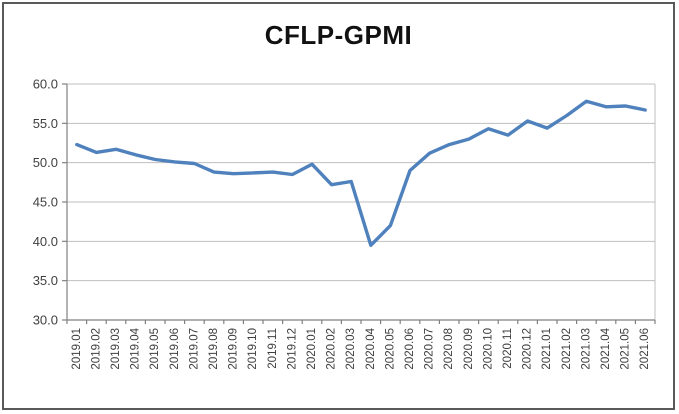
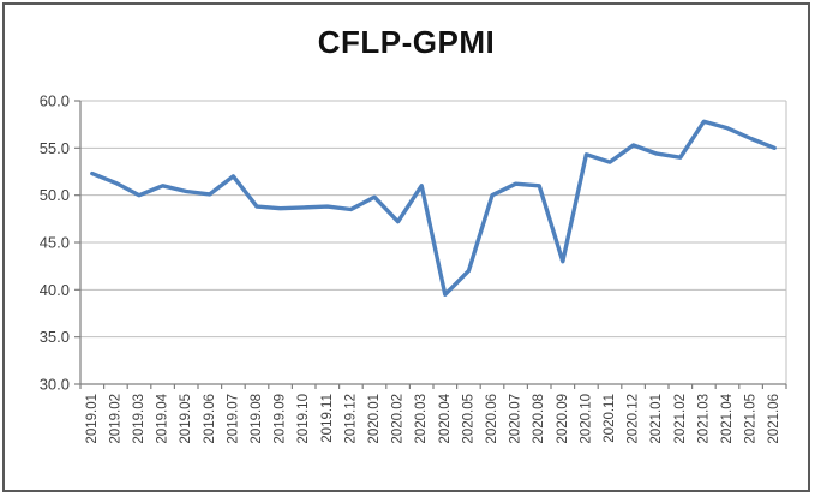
2019.03: 52 -> 50
2019.07: 50 -> 52
2020.03: 48 -> 51
2020.06: 49 -> 50
2020.08: 52 -> 51
2020.09: 53 -> 43
2021.02: 56 -> 54
2021.05: 57 -> 56
2021.06: 57 -> 55
